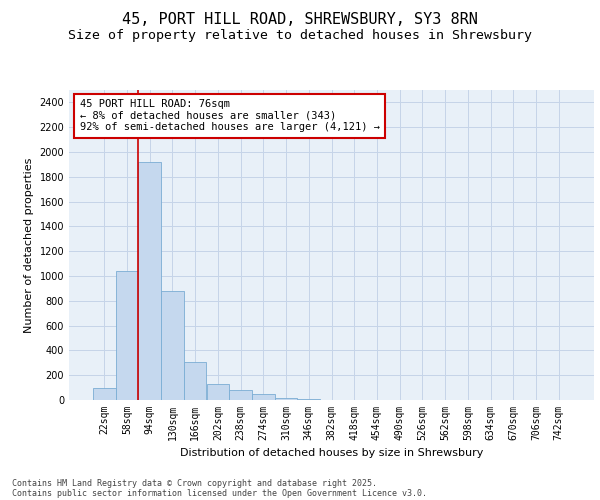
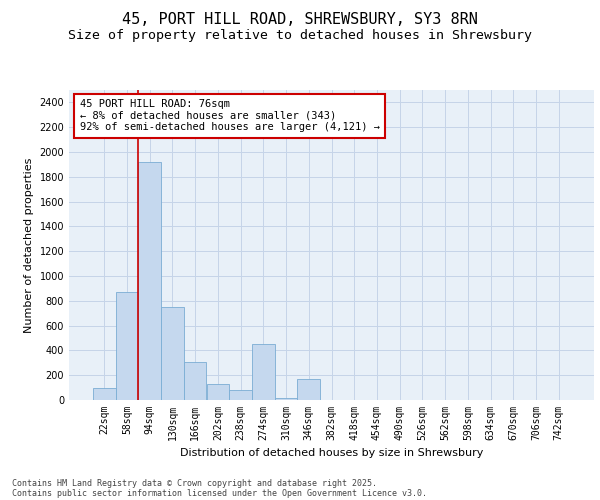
58sqm: 1040 -> 870
130sqm: 880 -> 750
274sqm: 50 -> 450
346sqm: 10 -> 170
